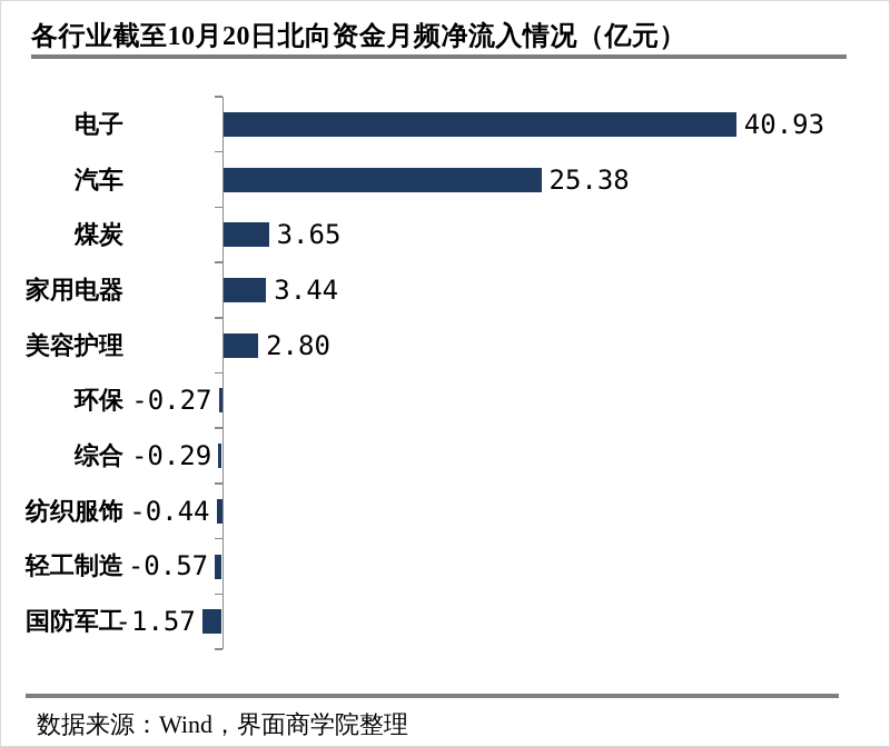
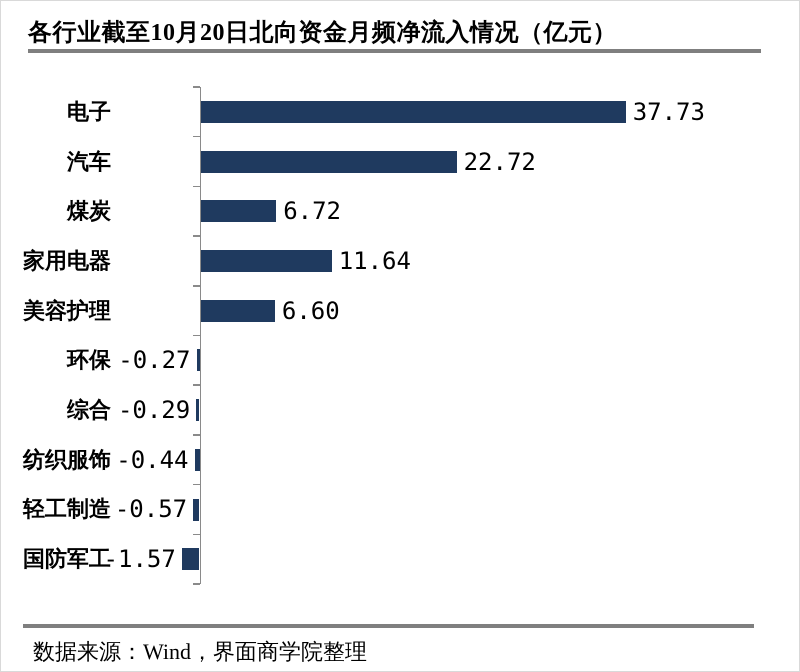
电子: 40.93 -> 37.73
汽车: 25.38 -> 22.72
煤炭: 3.65 -> 6.72
家用电器: 3.44 -> 11.64
美容护理: 2.80 -> 6.60
